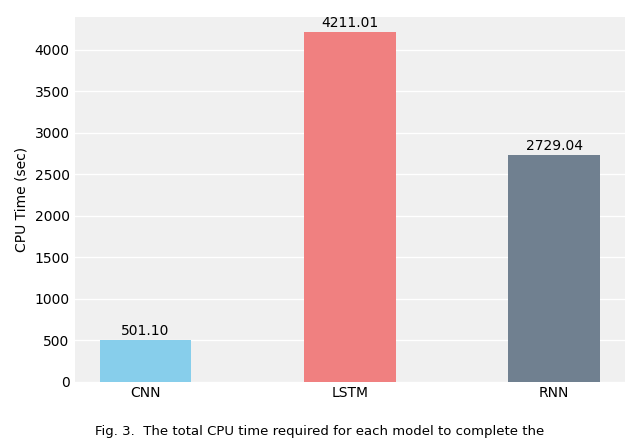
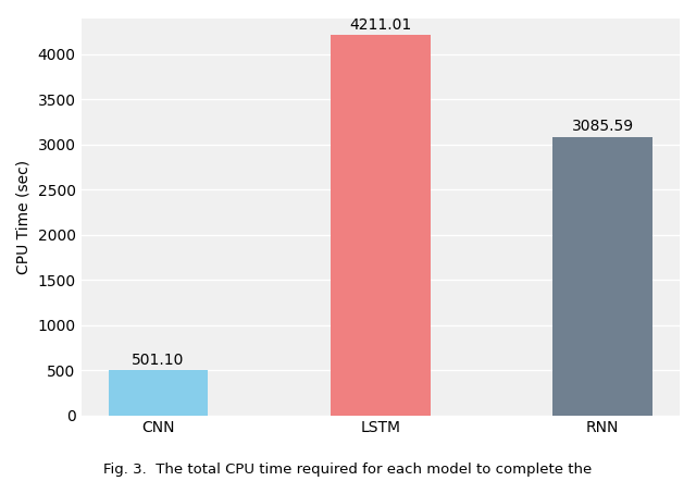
RNN: 2729.04 -> 3085.59
